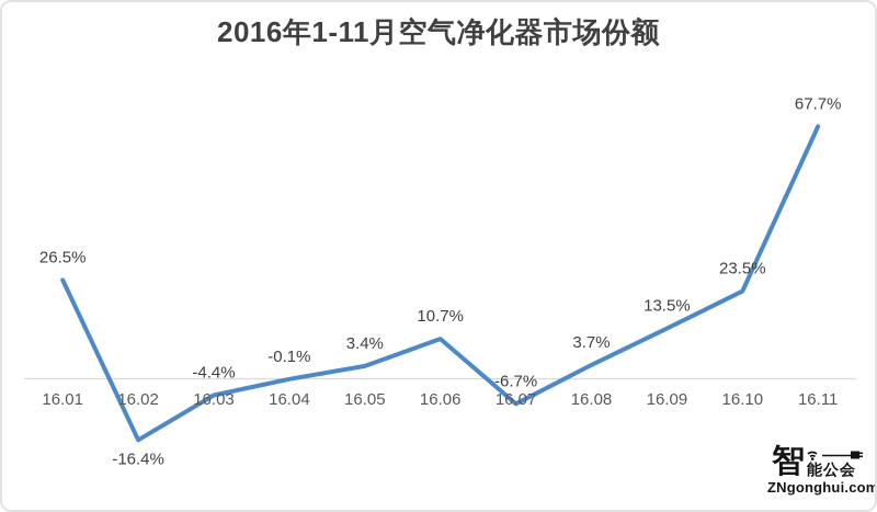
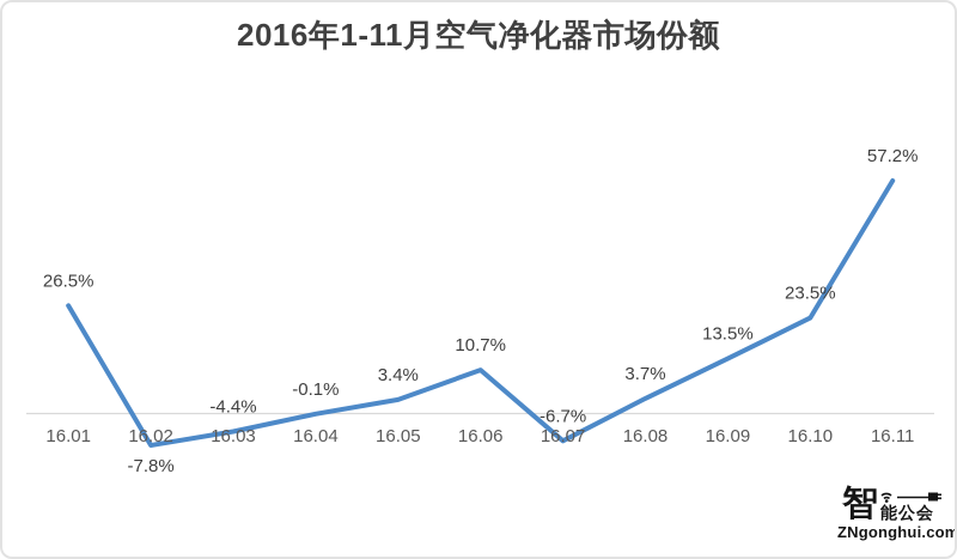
16.02: -16.4% -> -7.8%
16.11: 67.7% -> 57.2%
